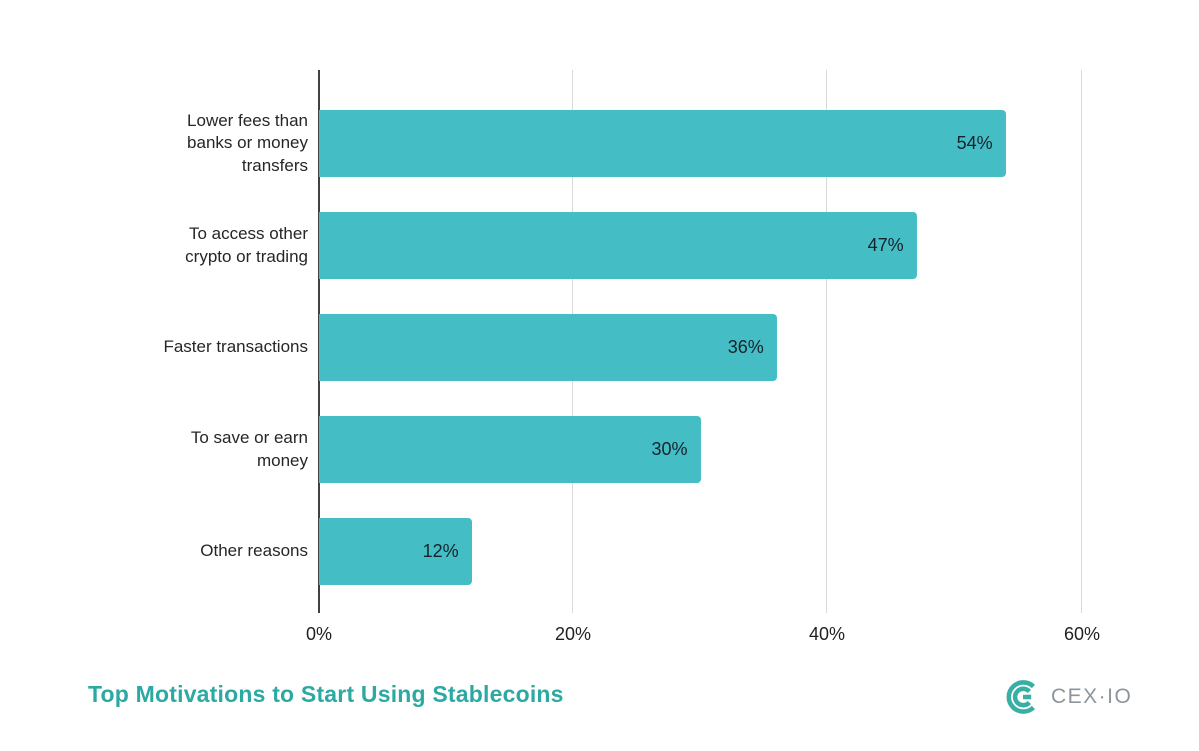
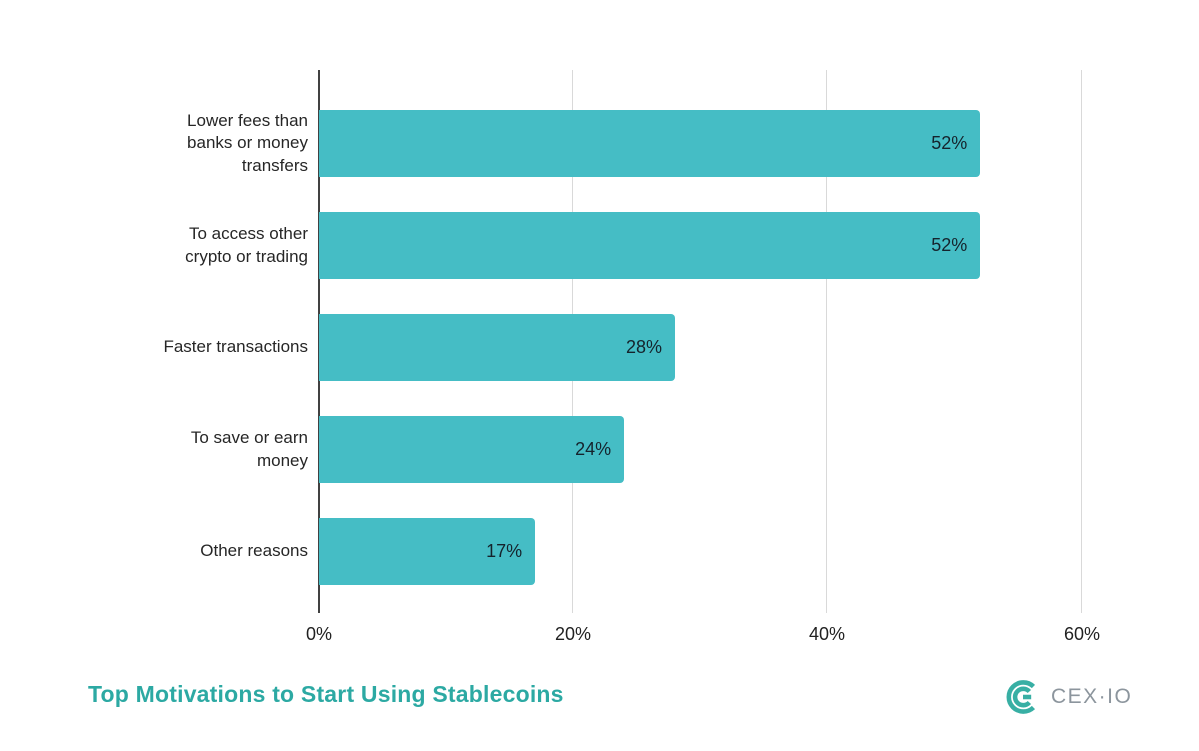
Lower fees than banks or money transfers: 54% -> 52%
To access other crypto or trading: 47% -> 52%
Faster transactions: 36% -> 28%
To save or earn money: 30% -> 24%
Other reasons: 12% -> 17%
